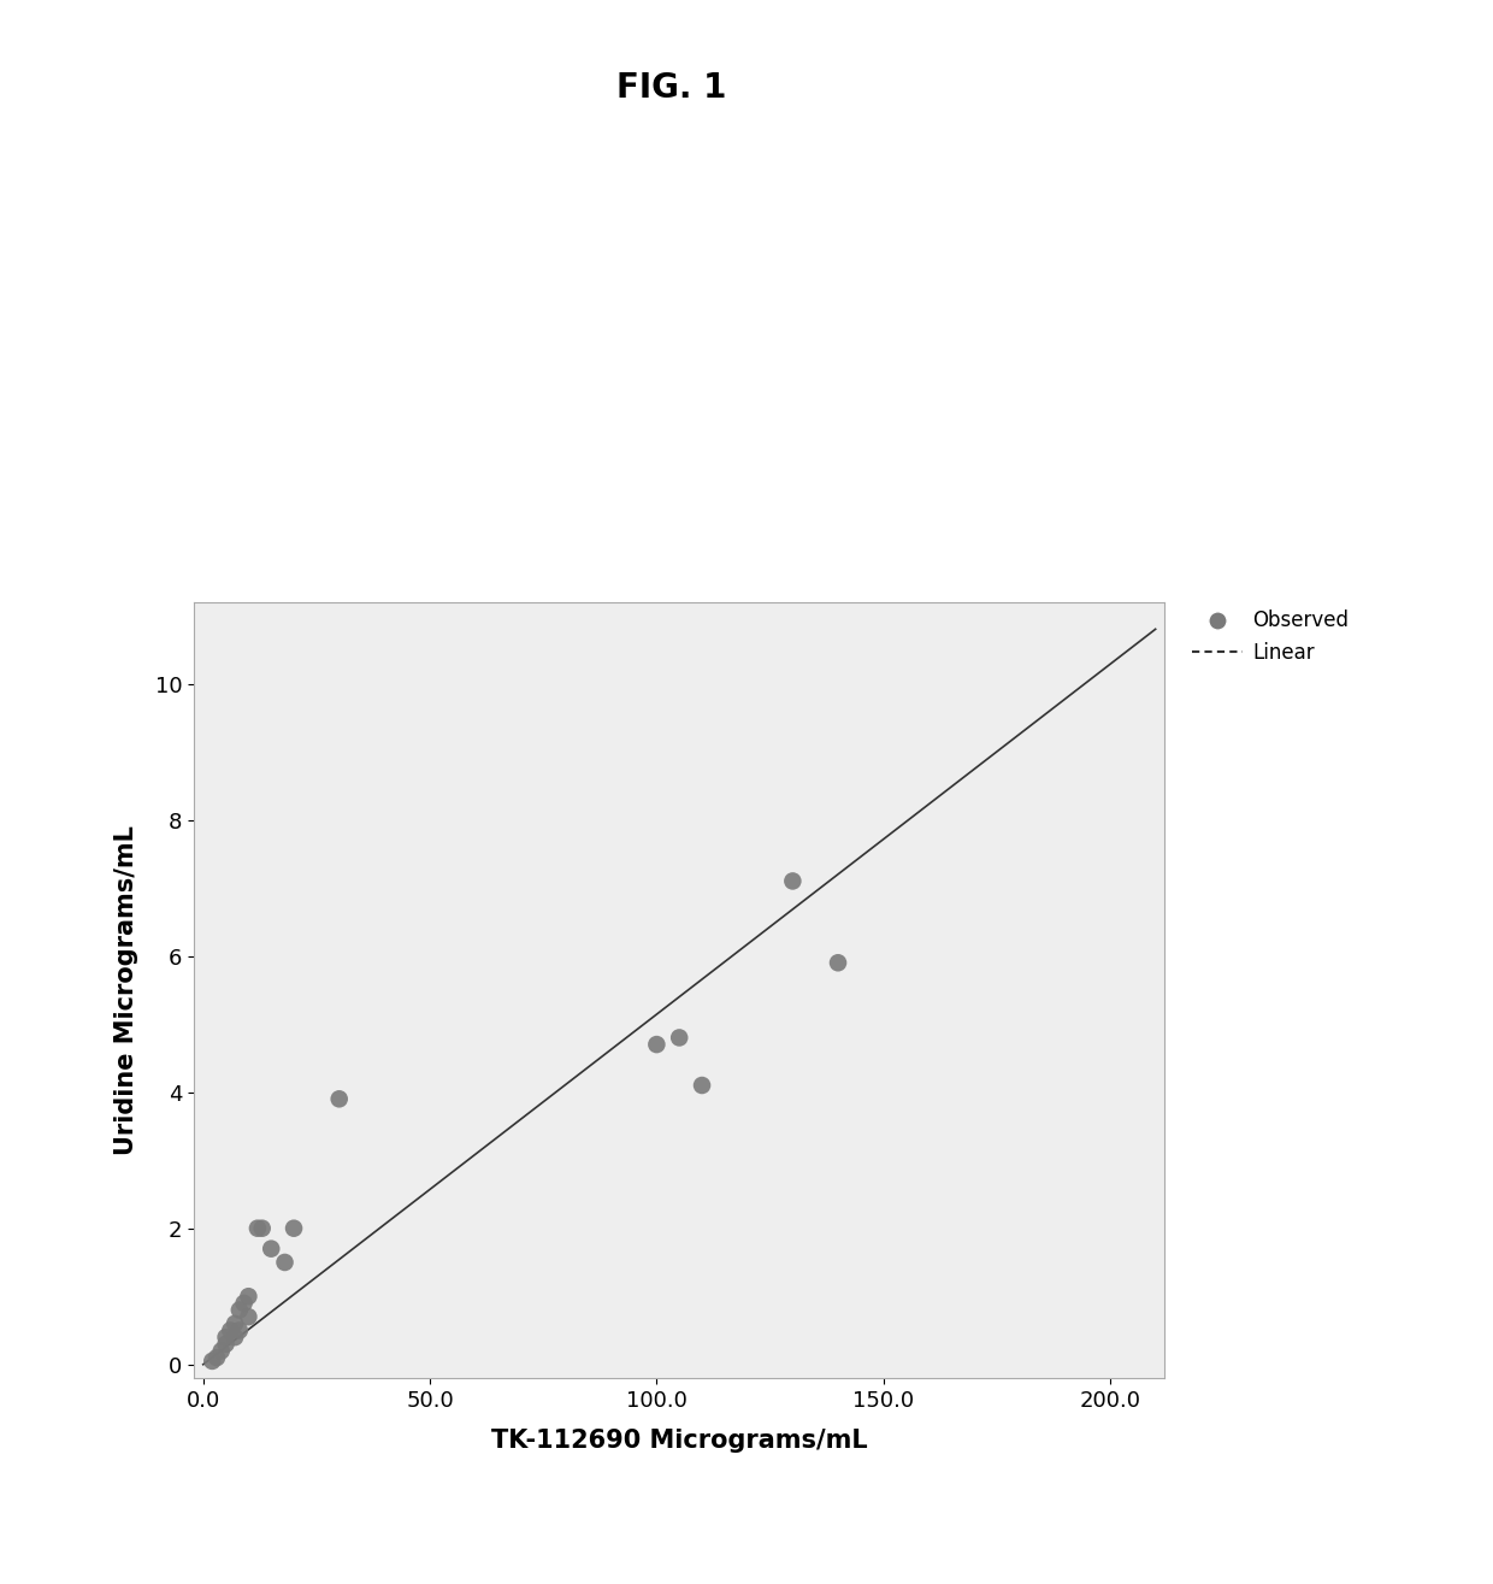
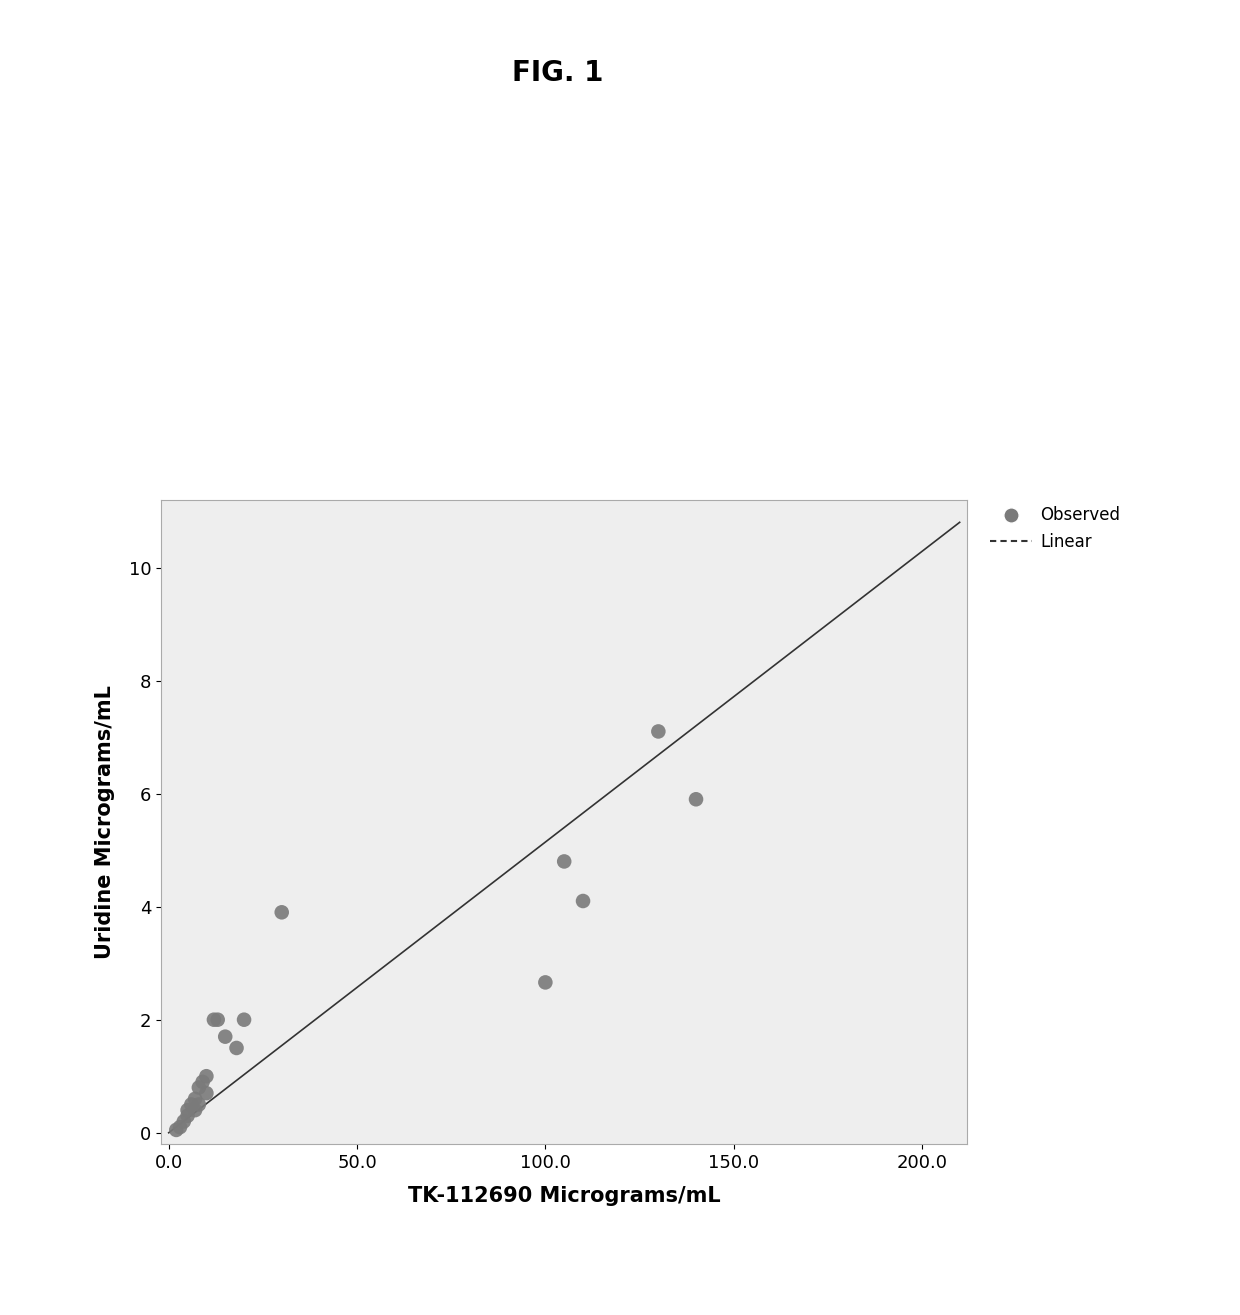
100.0: 4.70 -> 2.66
